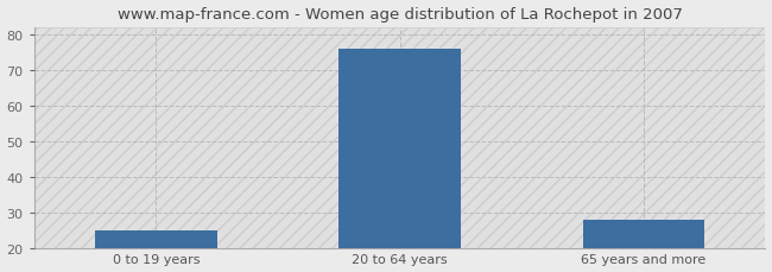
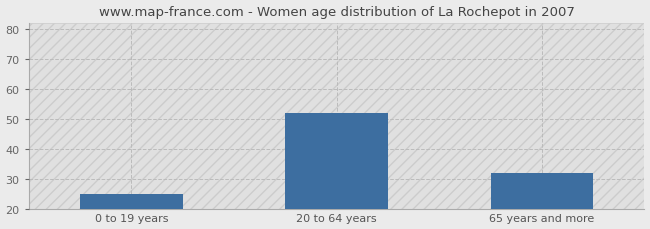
20 to 64 years: 76 -> 52
65 years and more: 28 -> 32
